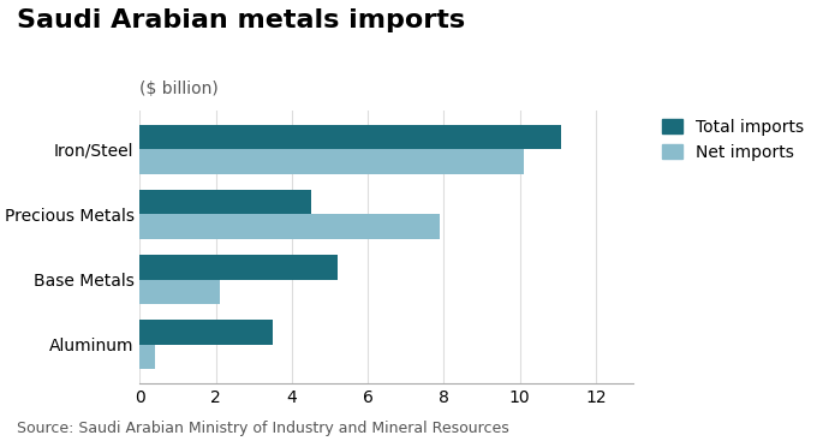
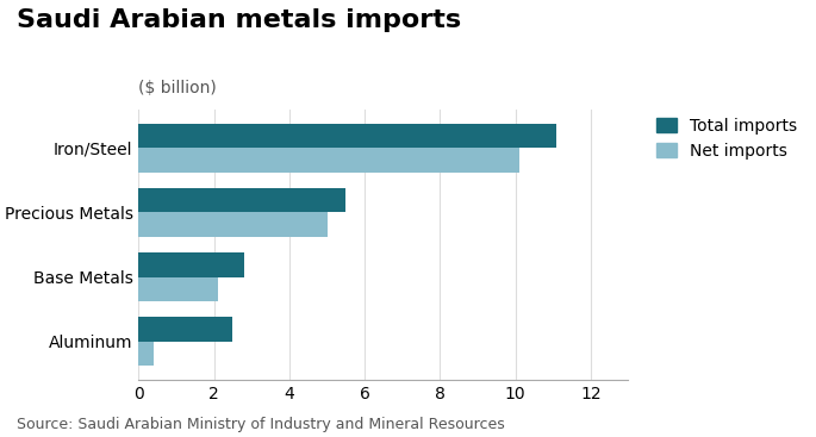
Total imports/Precious Metals: 4.5 -> 5.5
Net imports/Precious Metals: 7.9 -> 5.0
Total imports/Base Metals: 5.2 -> 2.8
Total imports/Aluminum: 3.5 -> 2.5
